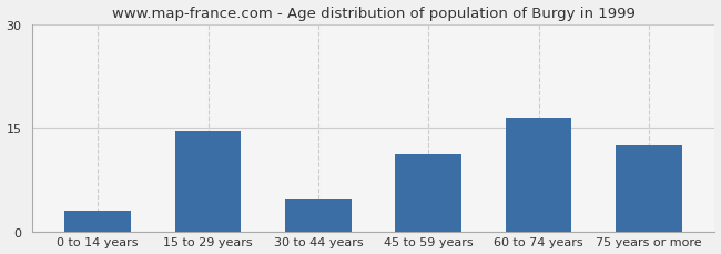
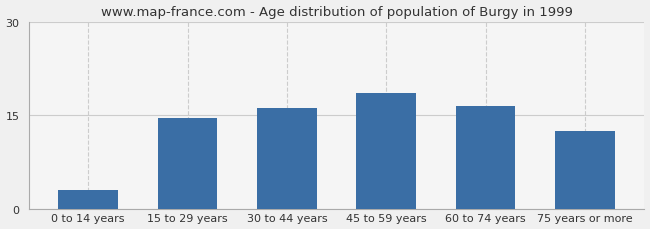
30 to 44 years: 4.8 -> 16.2
45 to 59 years: 11.2 -> 18.5
